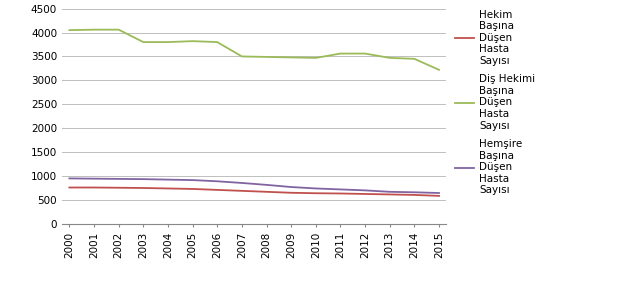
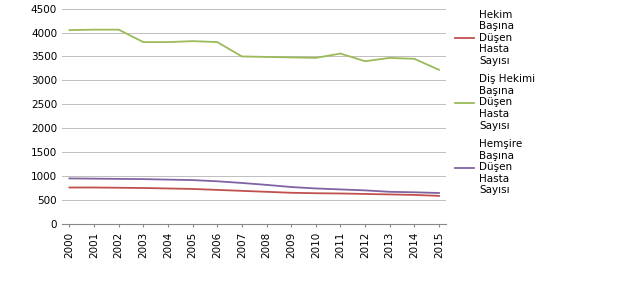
Diş Hekimi Başına Düşen Hasta Sayısı/2012: 3560 -> 3400
